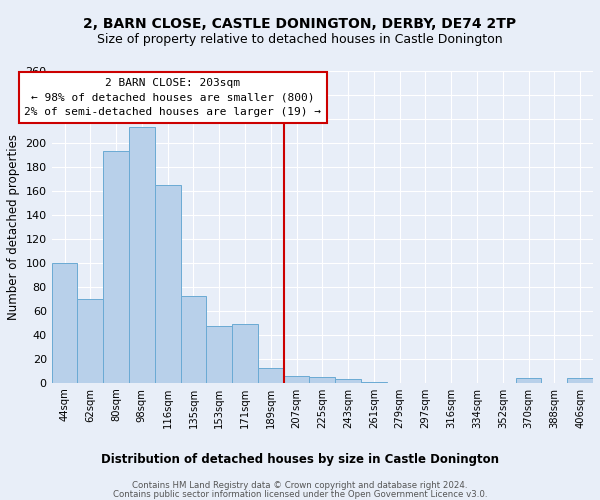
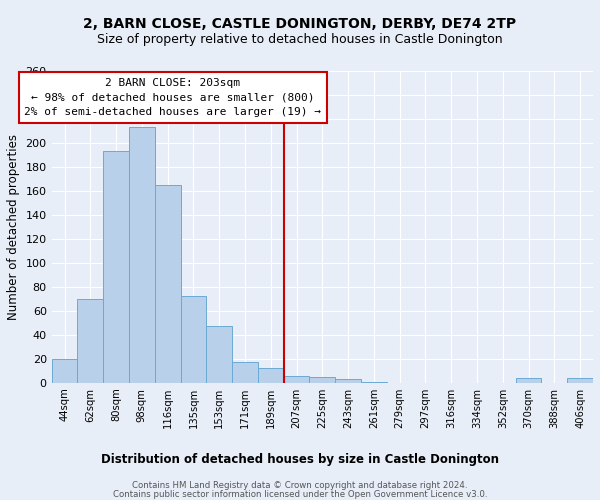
44sqm: 100 -> 20
171sqm: 49 -> 17
